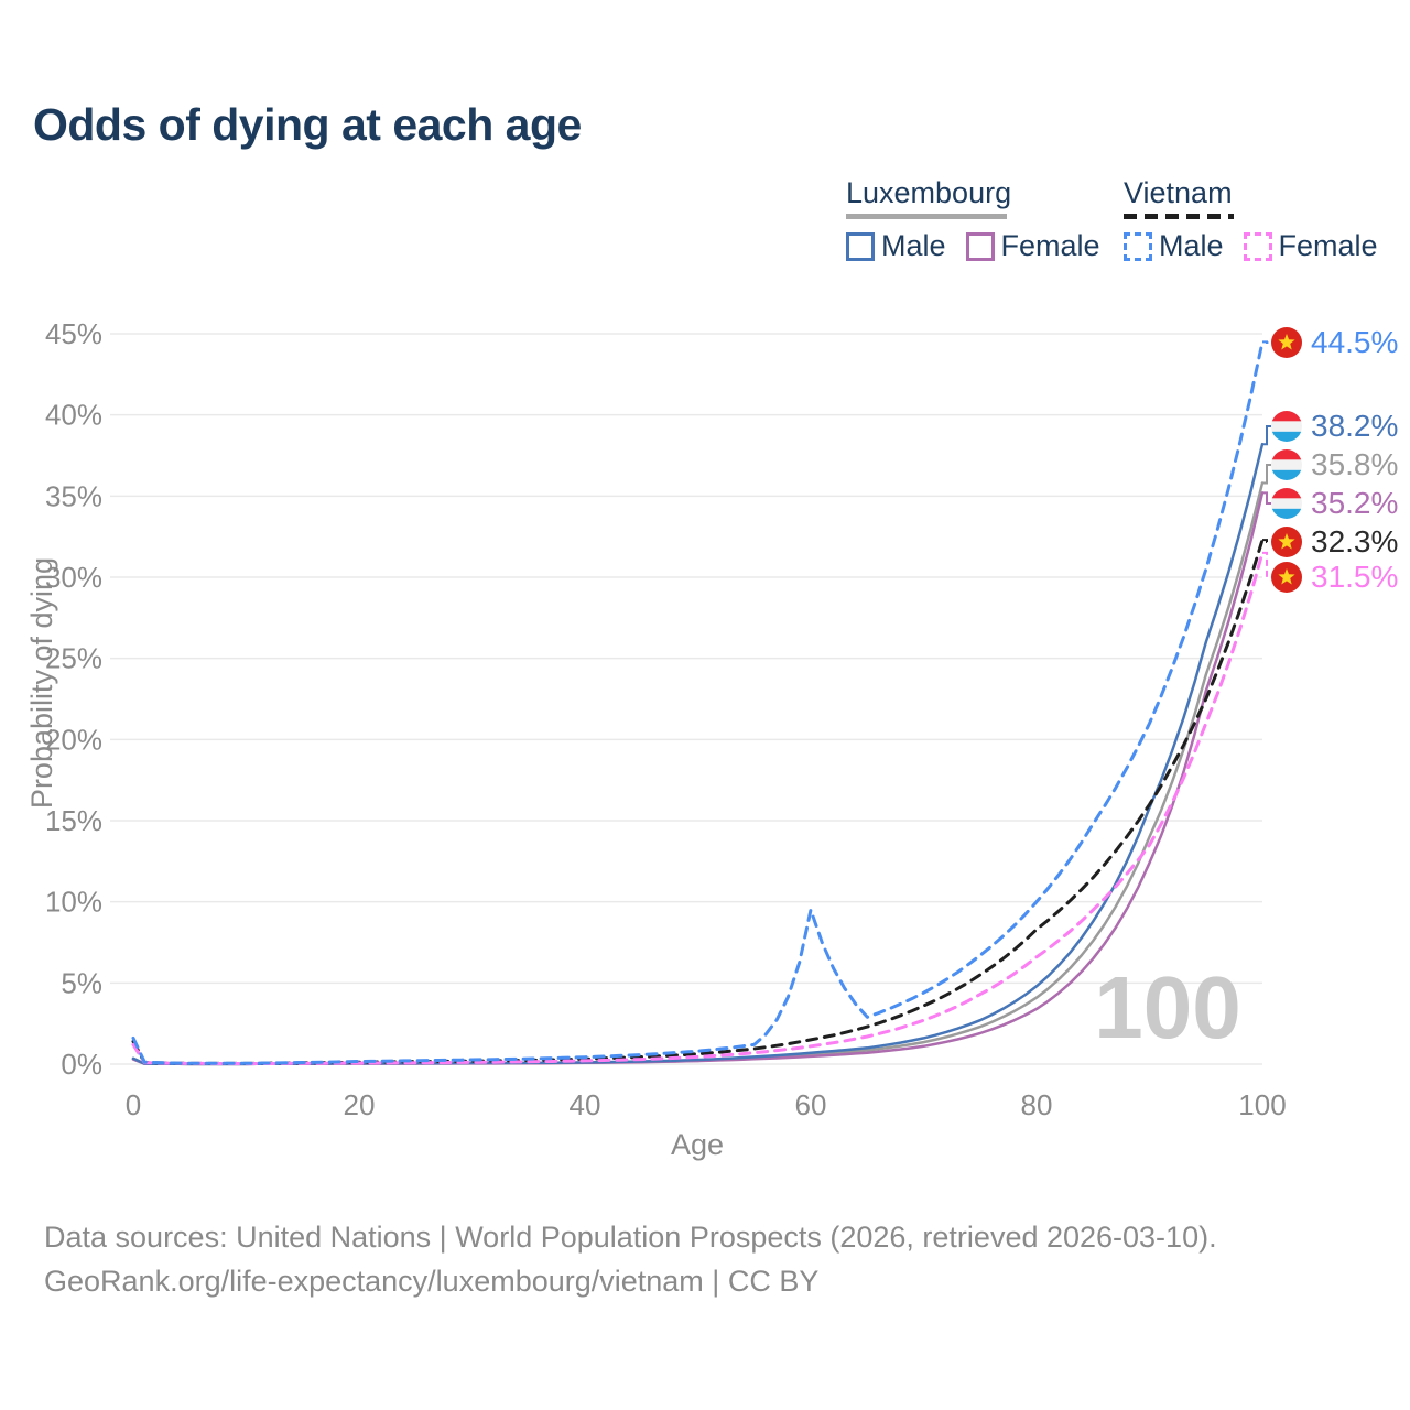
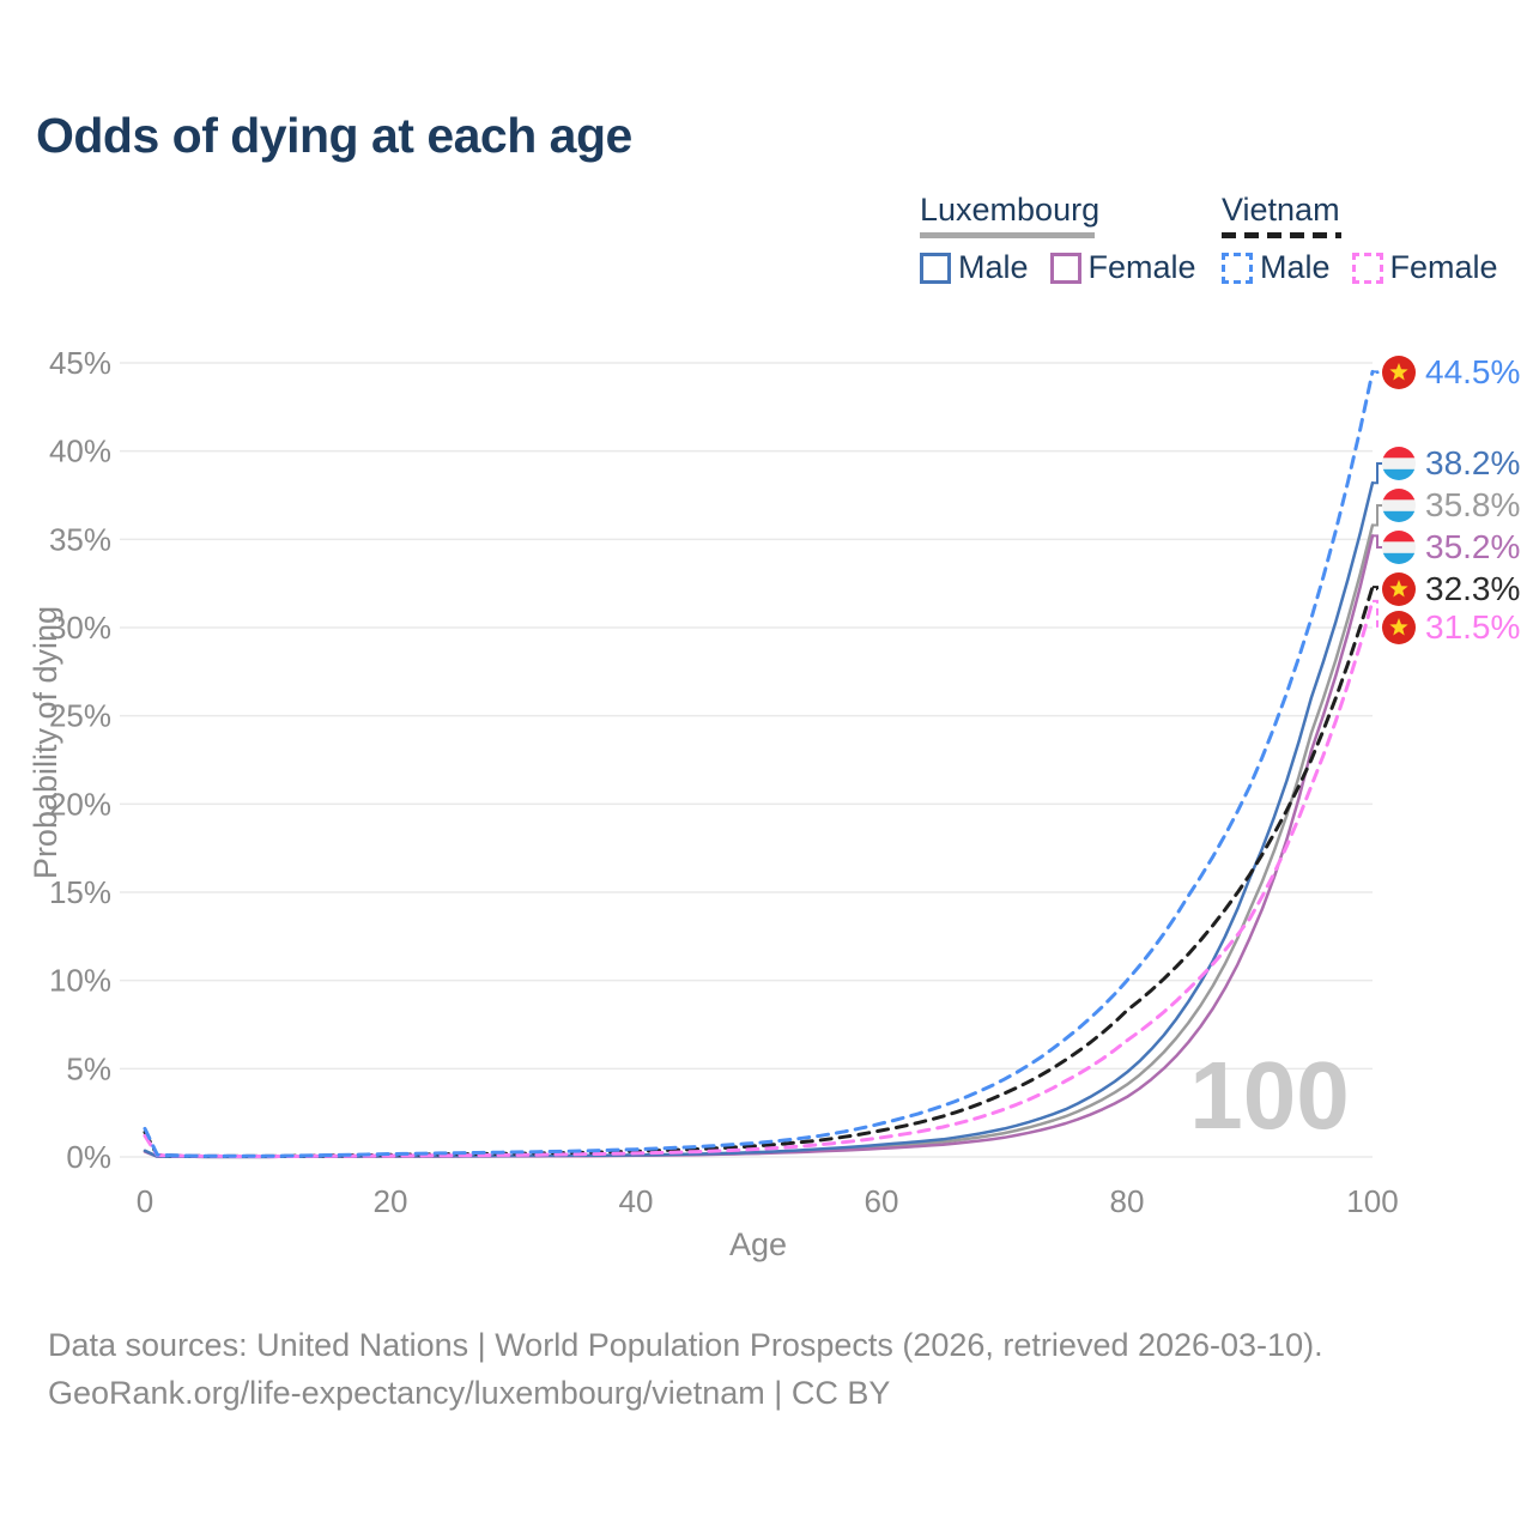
Vietnam Male/60: 9.5% -> 1.9%
